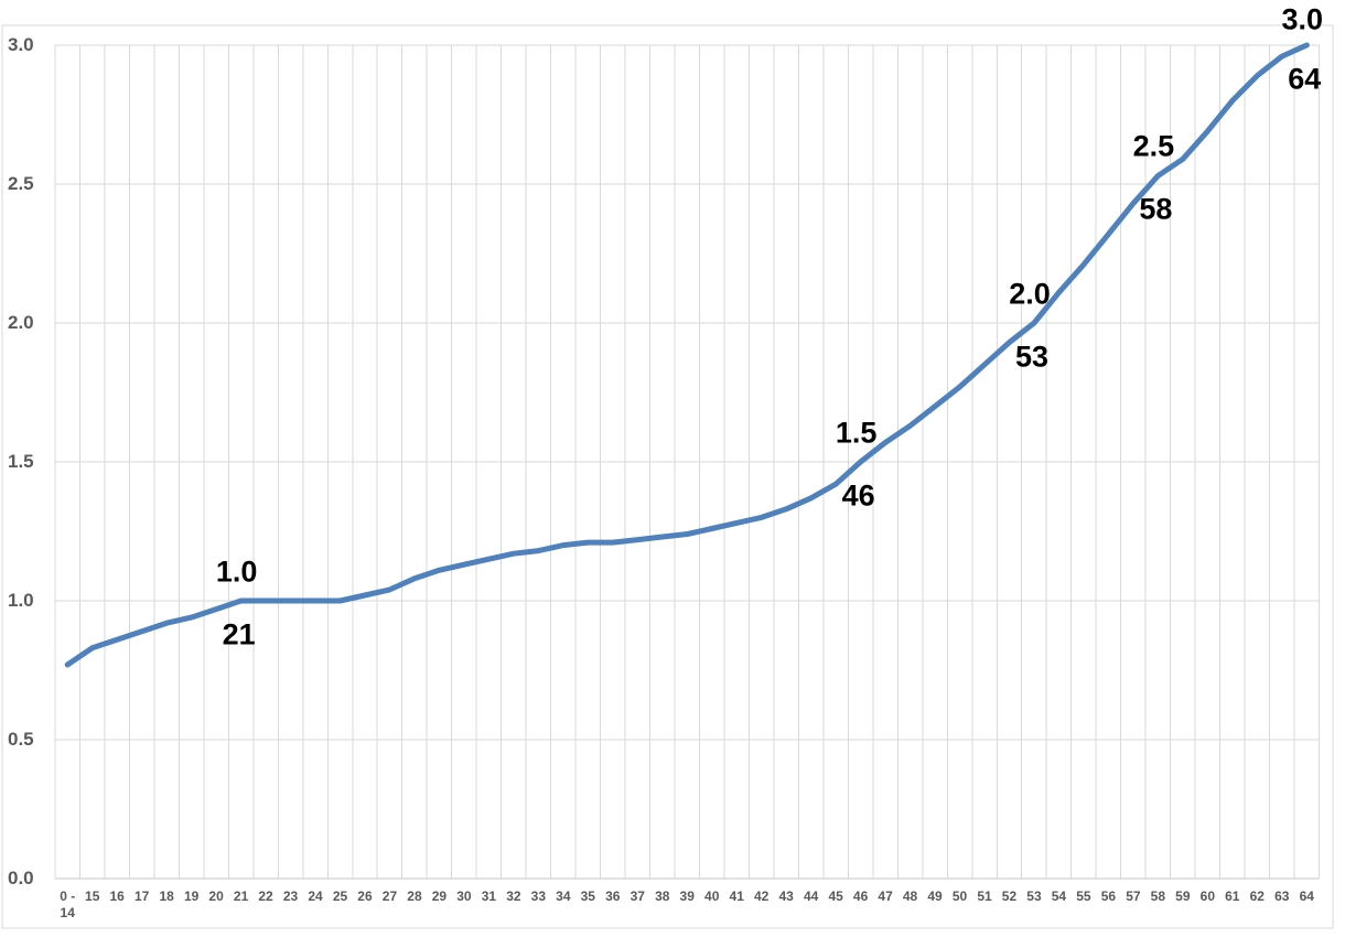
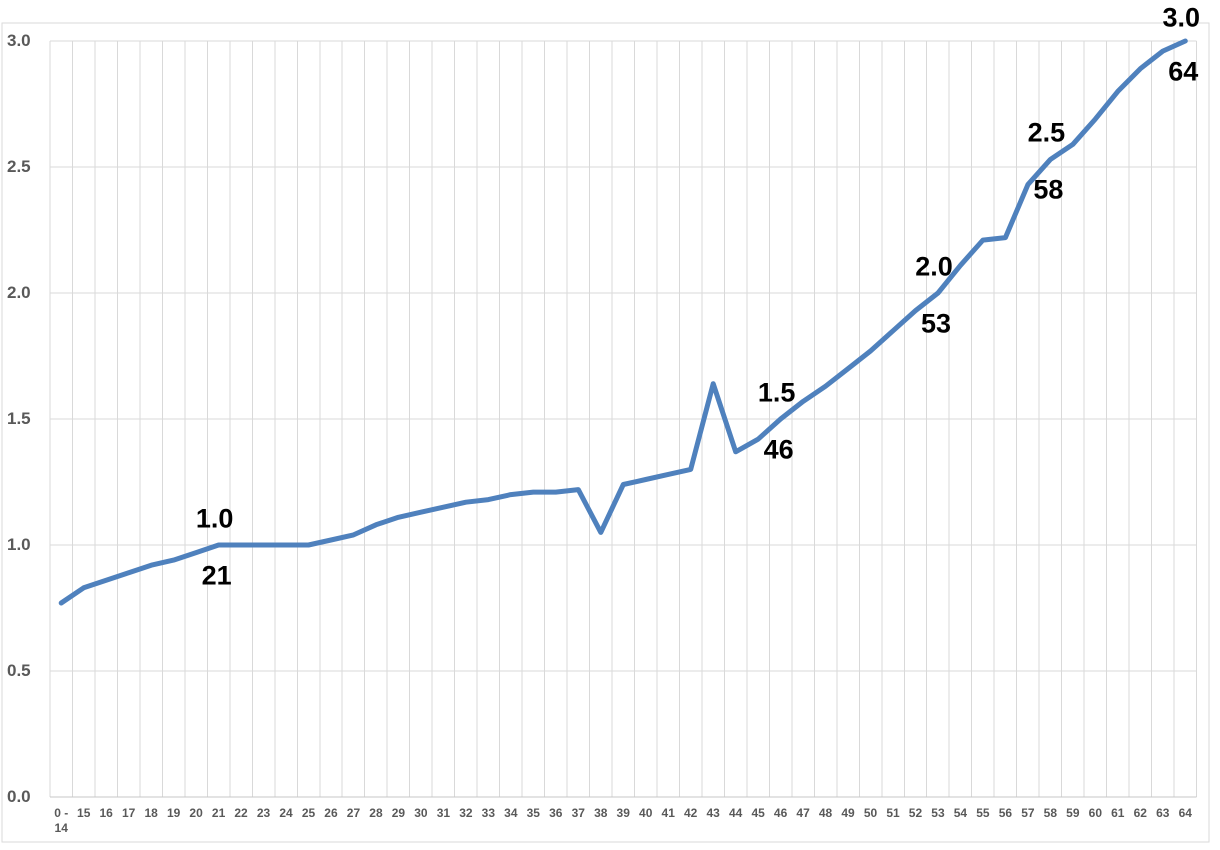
38: 1.23 -> 1.05
43: 1.33 -> 1.64
56: 2.32 -> 2.22
